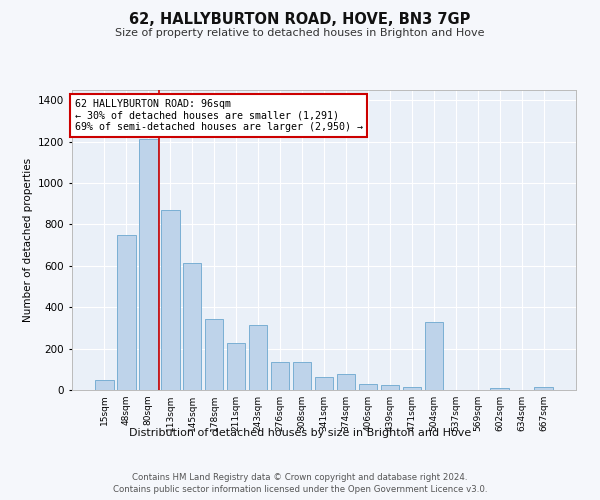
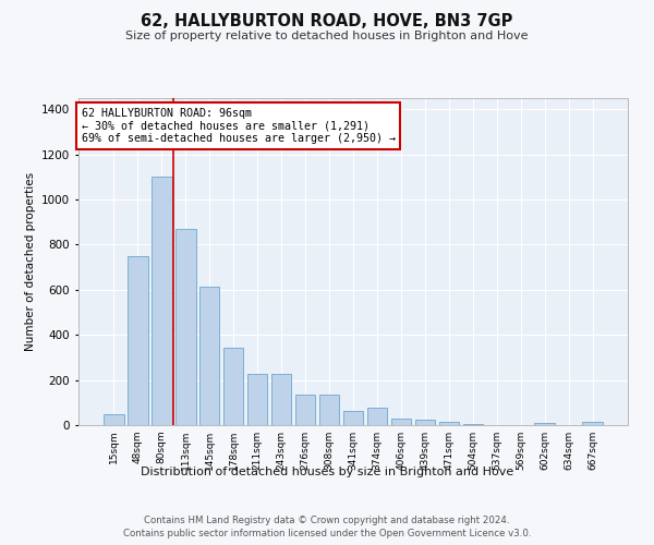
80sqm: 1215 -> 1100
243sqm: 315 -> 225
504sqm: 330 -> 5
